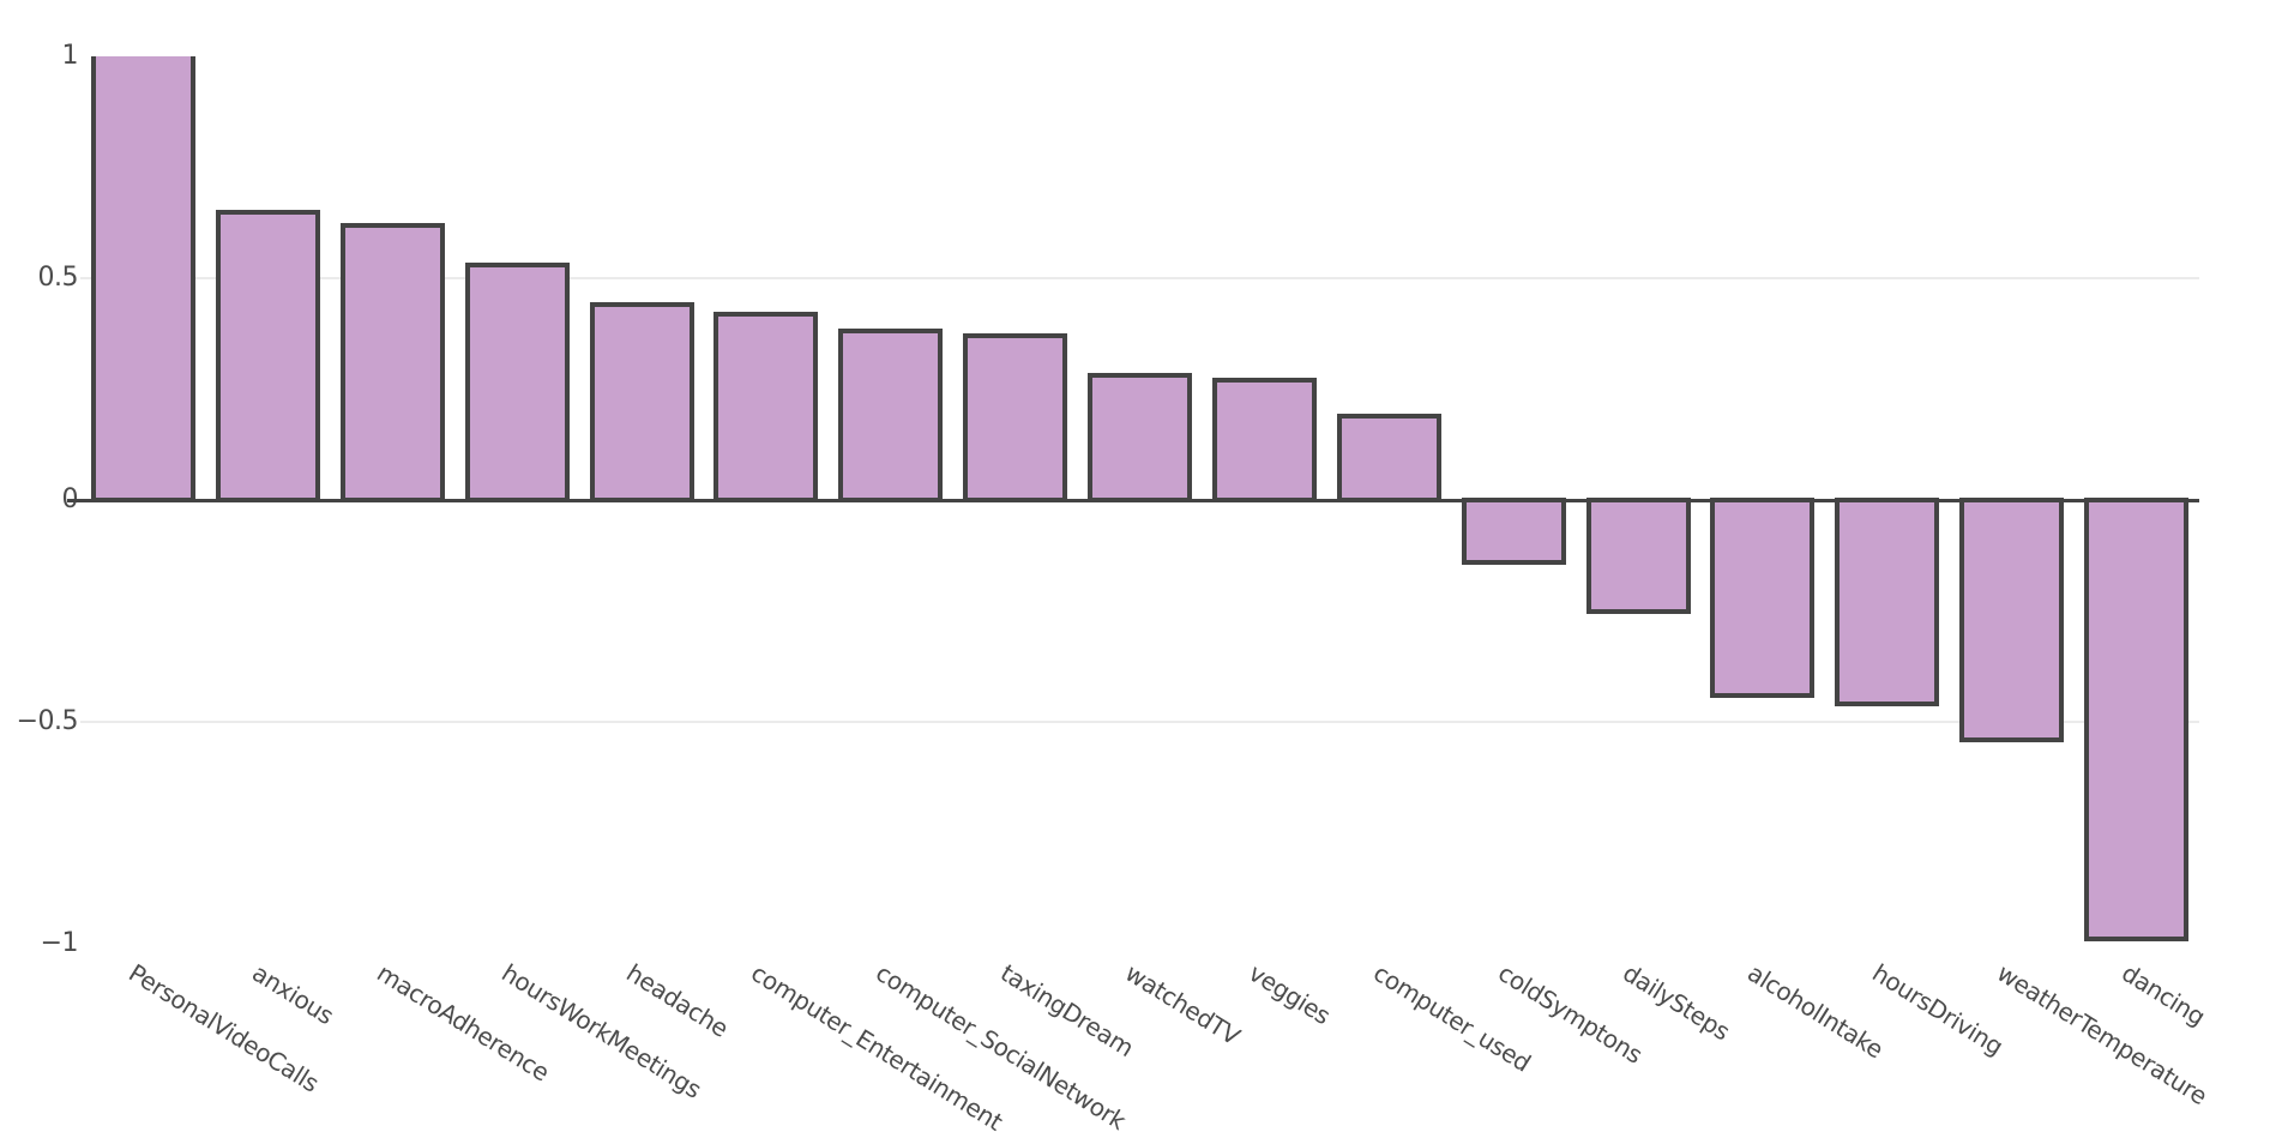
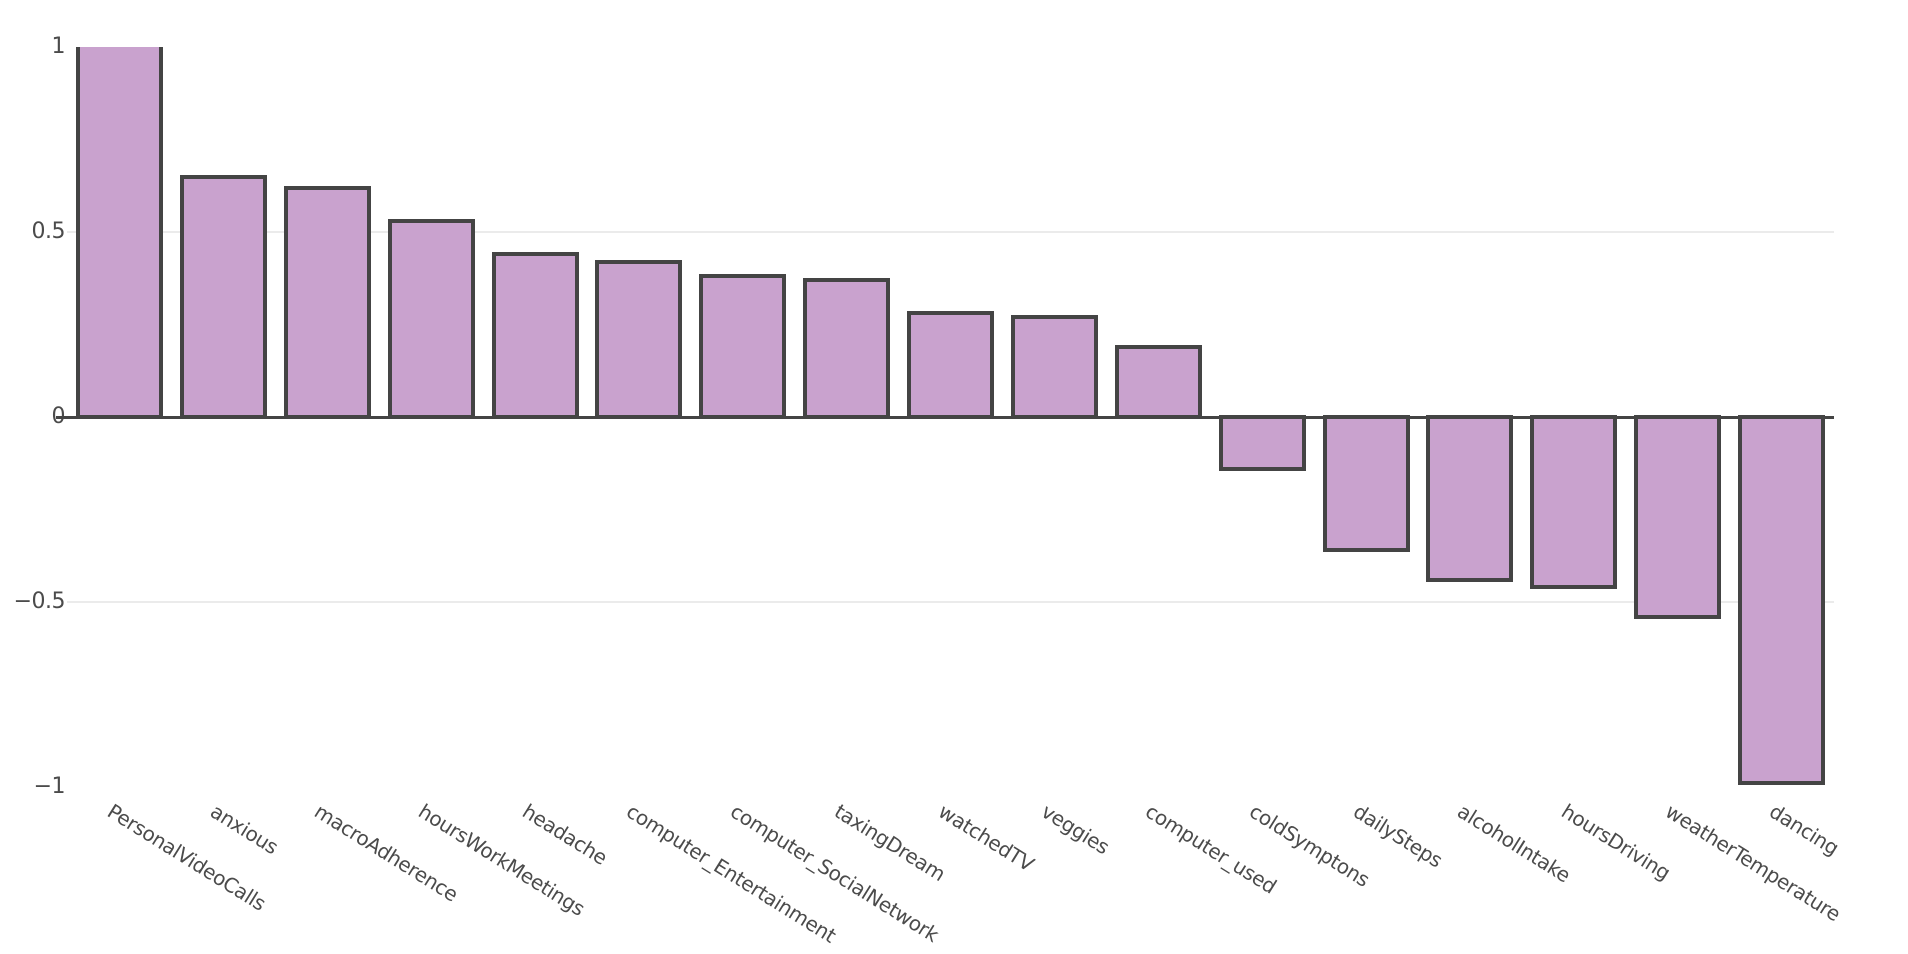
dailySteps: -0.25 -> -0.36
